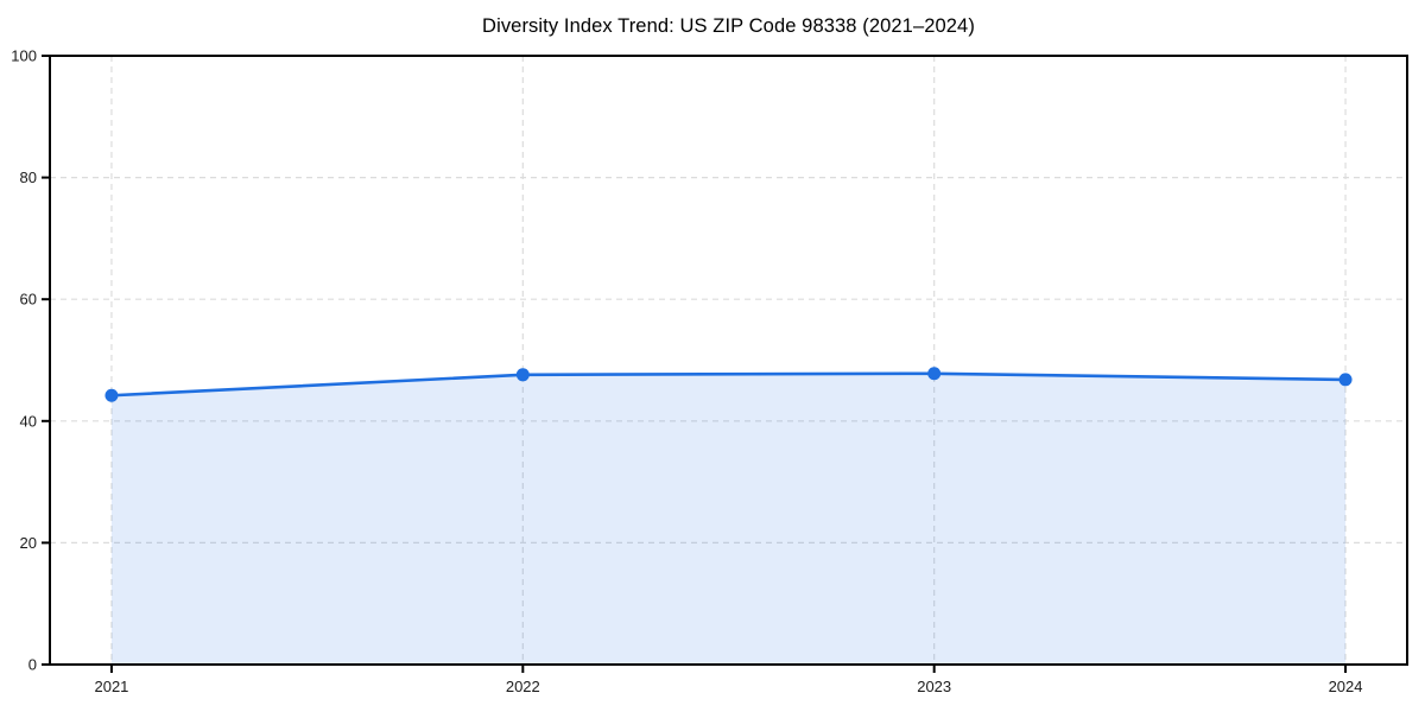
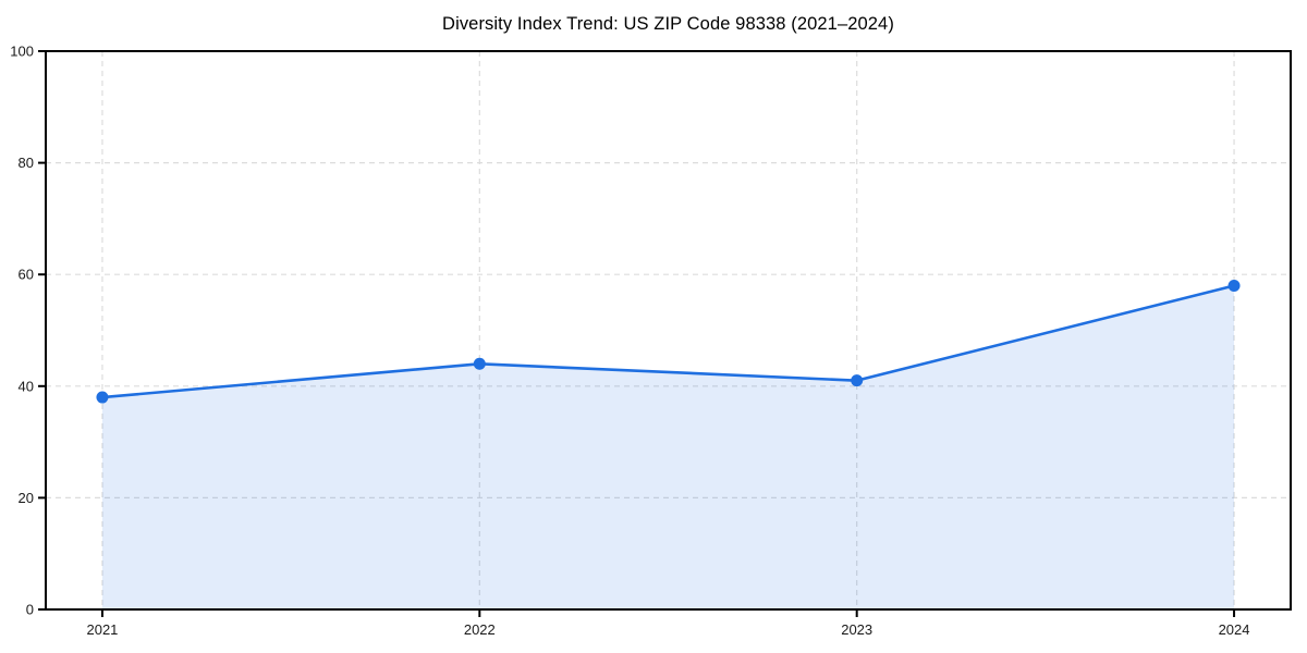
2021: 44 -> 38
2022: 48 -> 44
2023: 48 -> 41
2024: 47 -> 58
